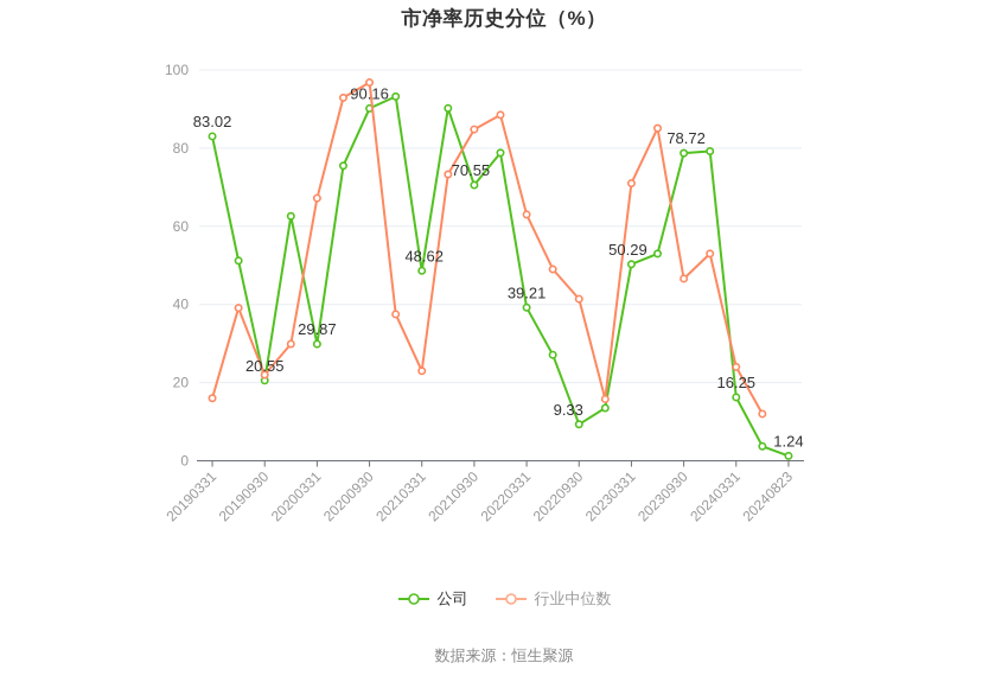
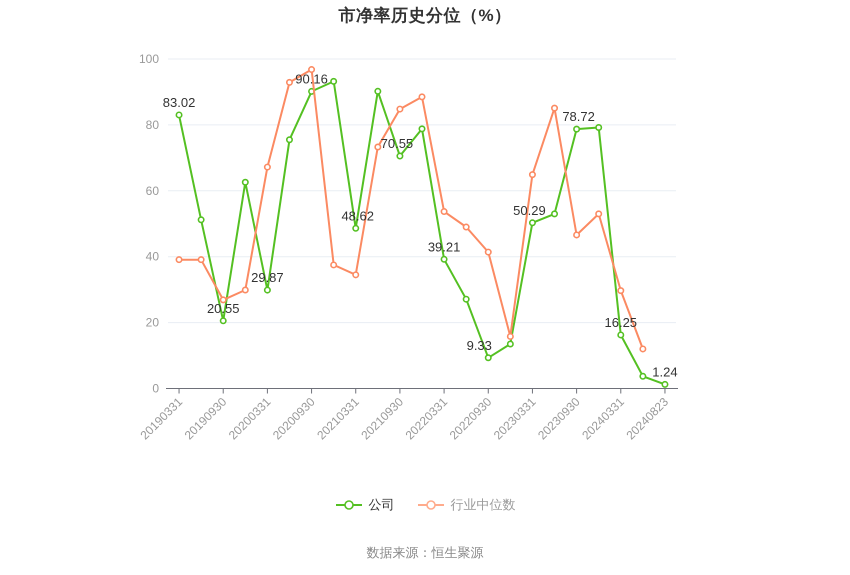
行业中位数/20190331: 16 -> 39
行业中位数/20190930: 22 -> 27
行业中位数/20210331: 23 -> 34
行业中位数/20220331: 63 -> 54
行业中位数/20230331: 71 -> 65
行业中位数/20240331: 24 -> 30
